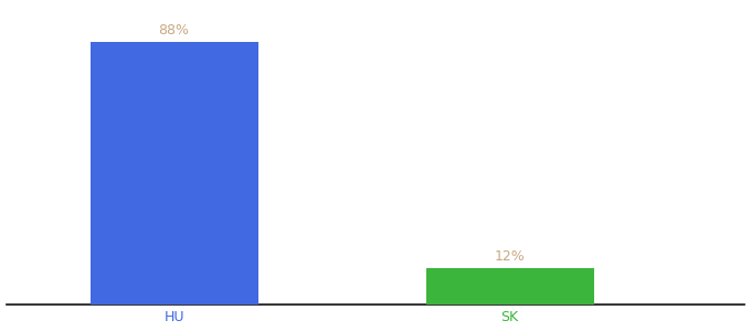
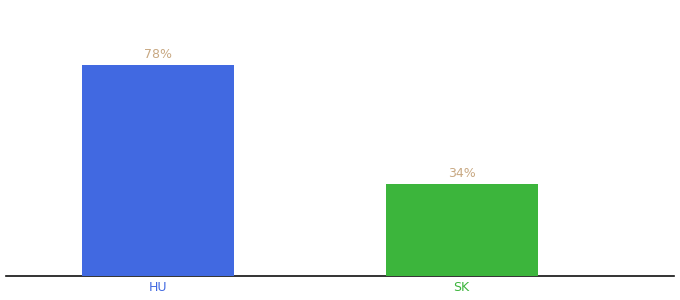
HU: 88% -> 78%
SK: 12% -> 34%
